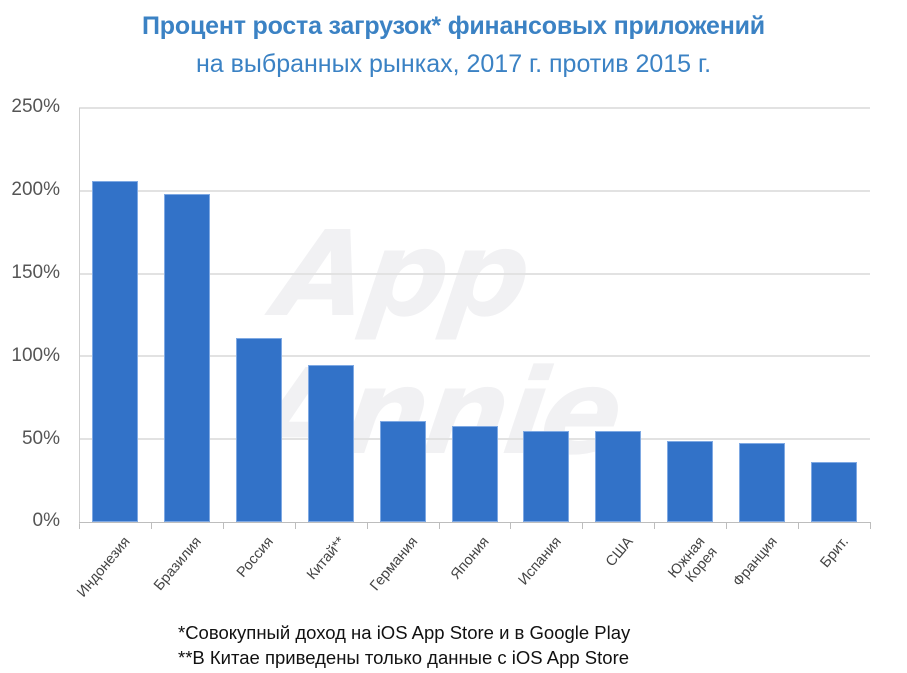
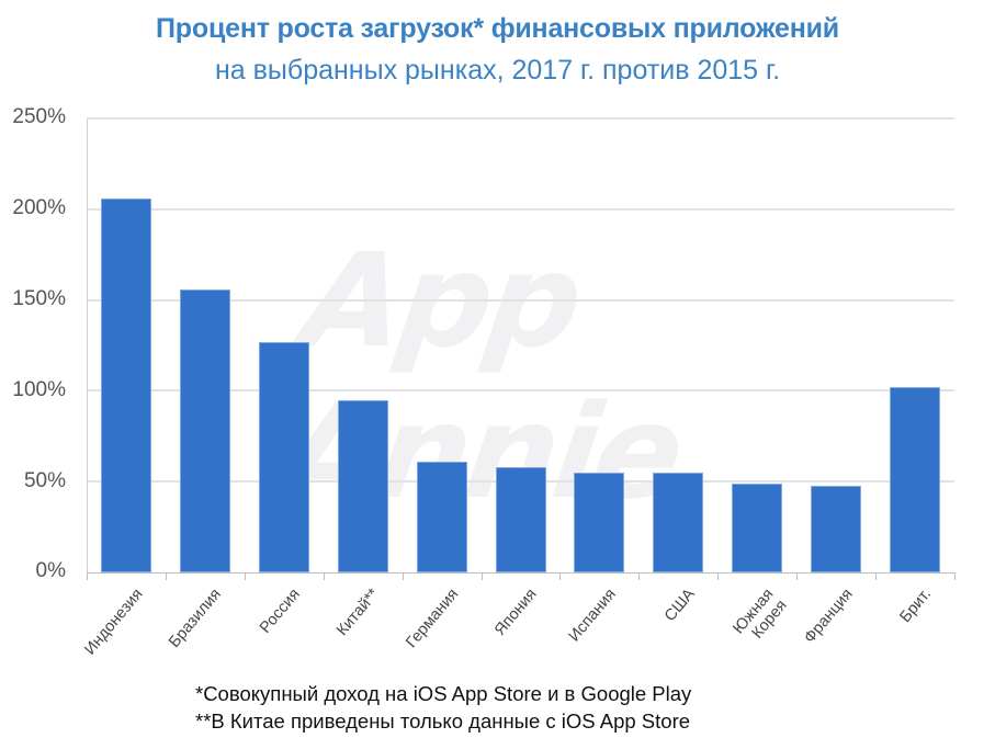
Бразилия: 198% -> 156%
Россия: 111% -> 127%
Брит.: 36% -> 102%
